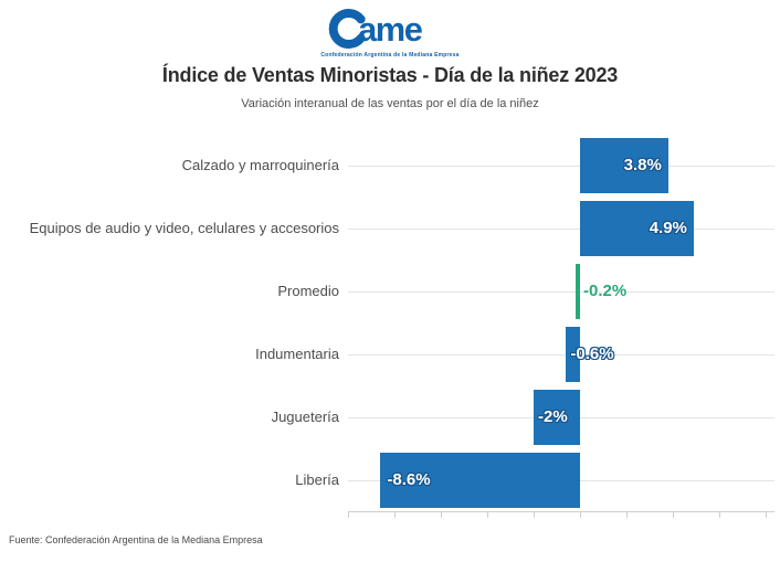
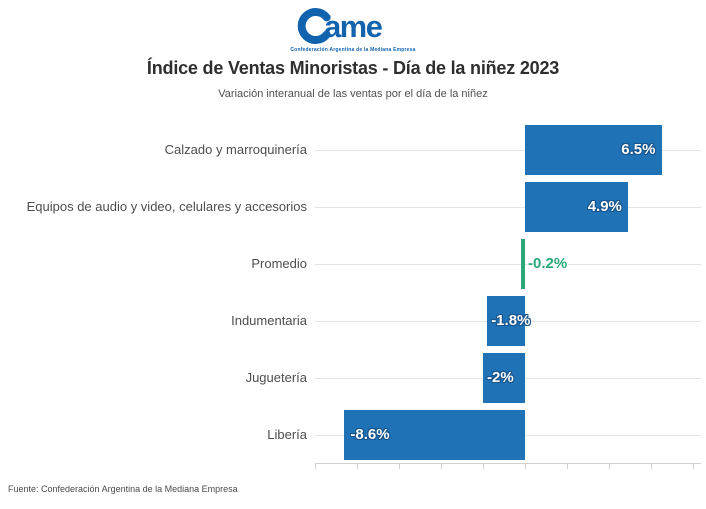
Calzado y marroquinería: 3.8% -> 6.5%
Indumentaria: -0.6% -> -1.8%
